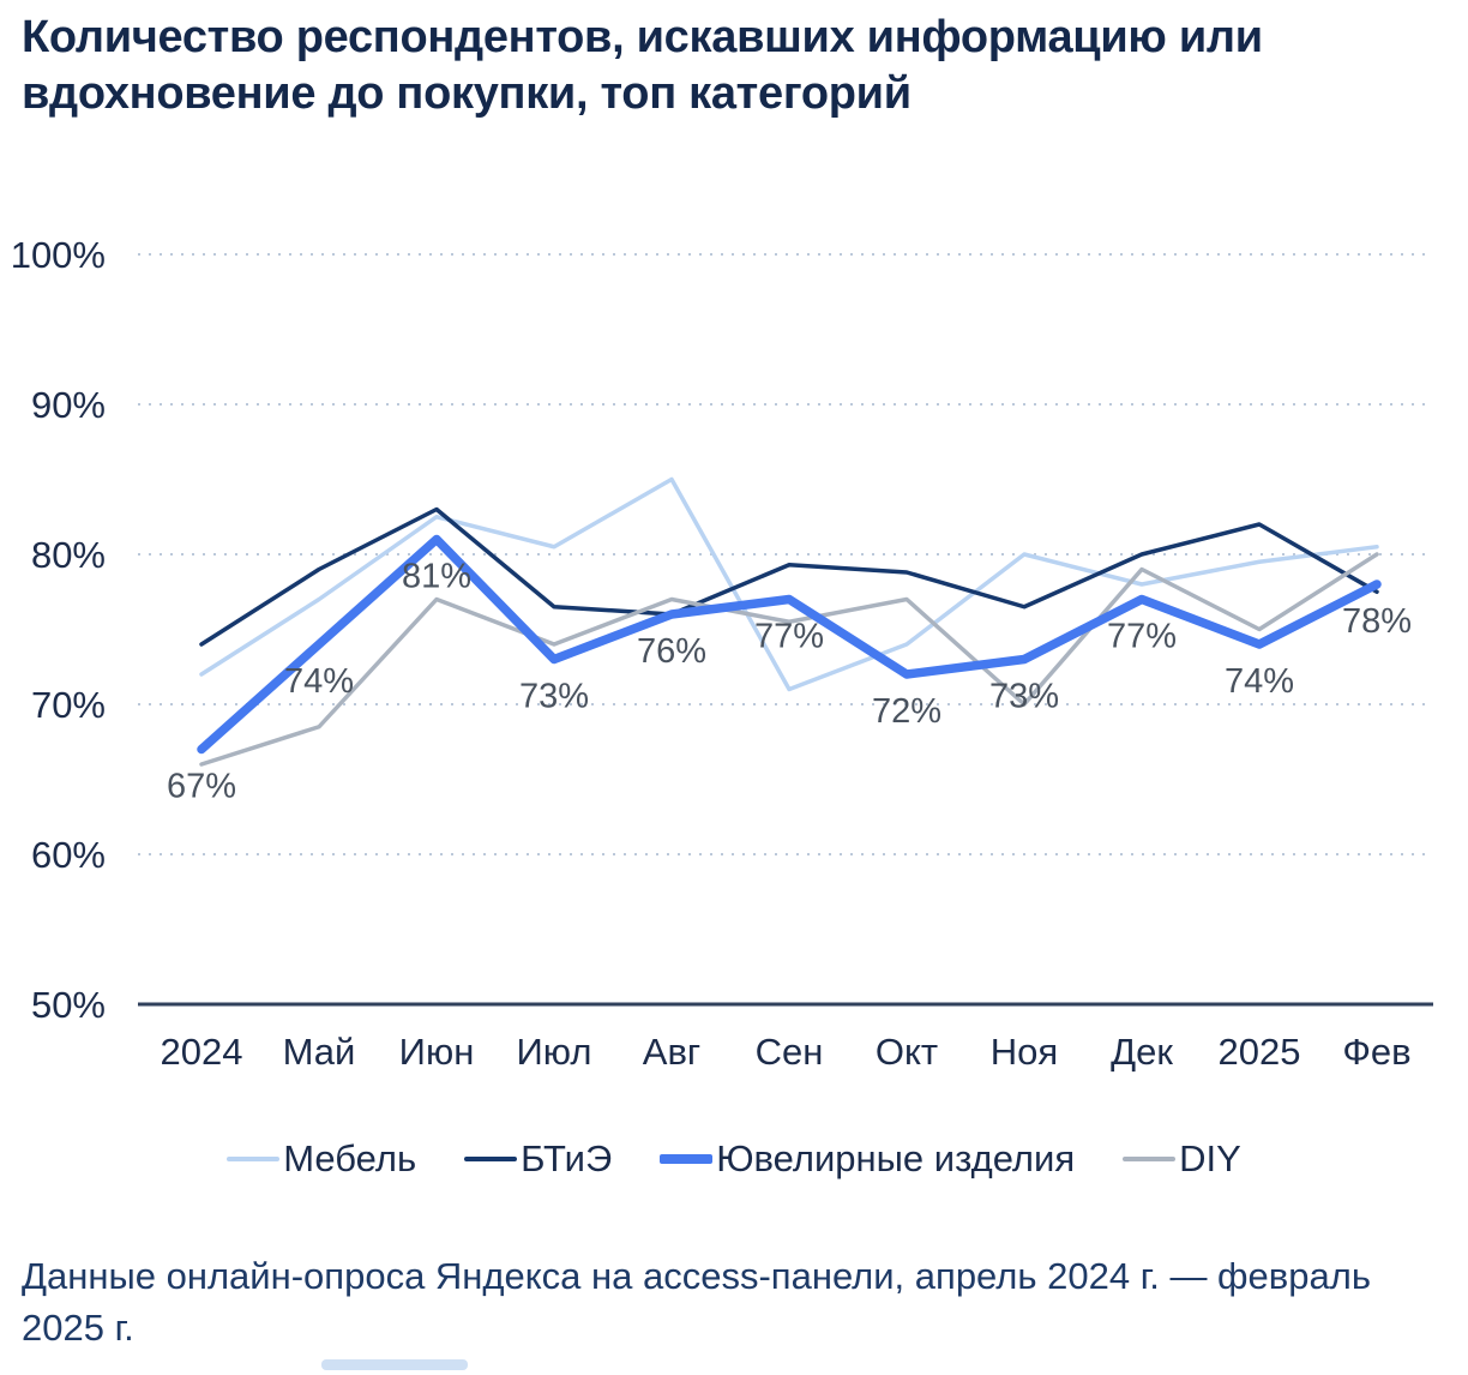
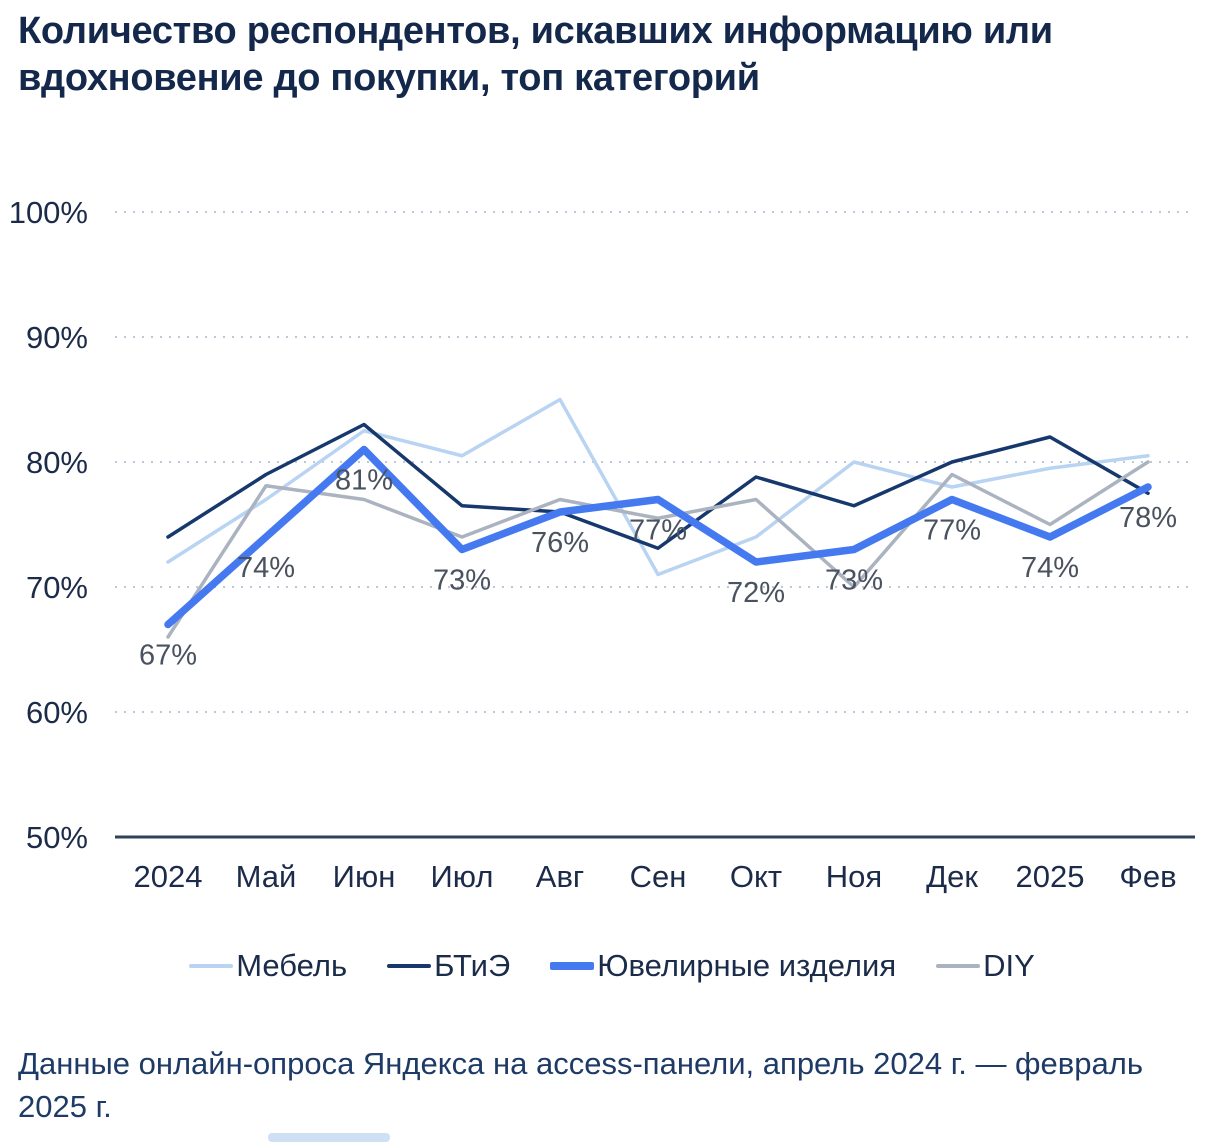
DIY/Май: 68.5% -> 78.1%
БТиЭ/Сен: 79.3% -> 73.1%
